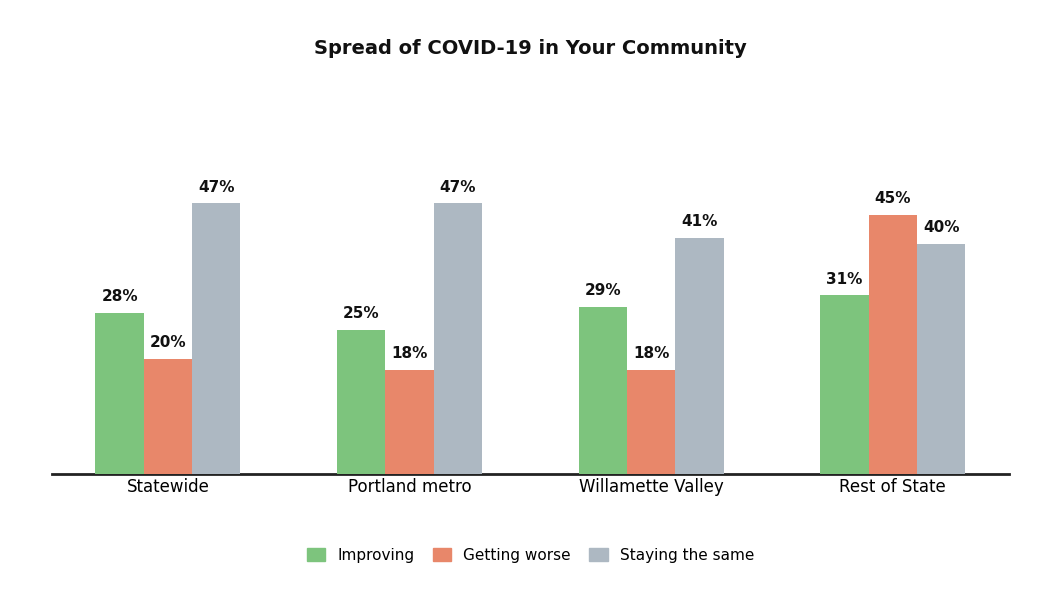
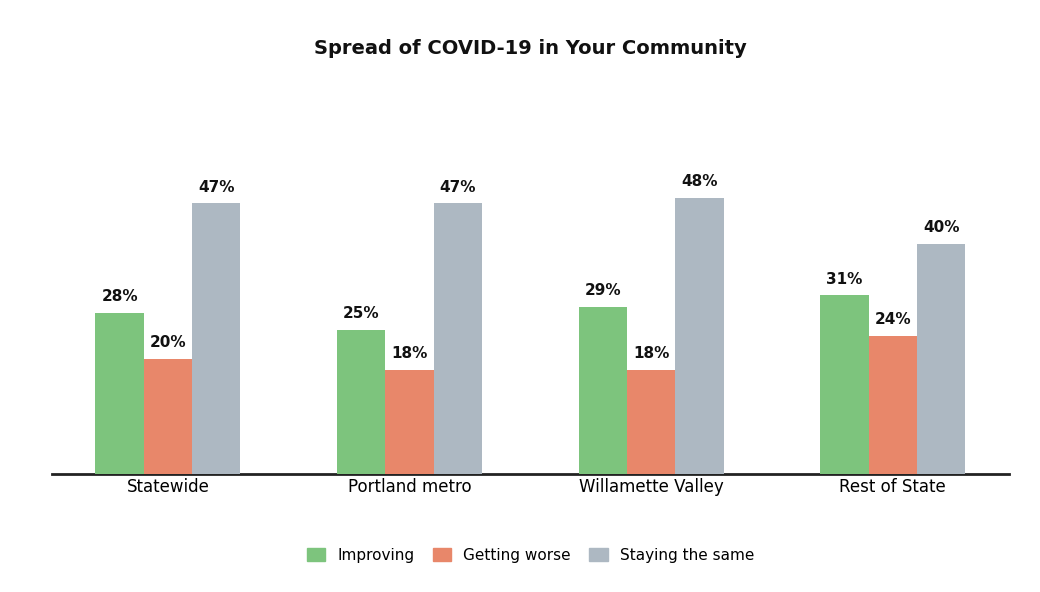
Staying the same/Willamette Valley: 41% -> 48%
Getting worse/Rest of State: 45% -> 24%
